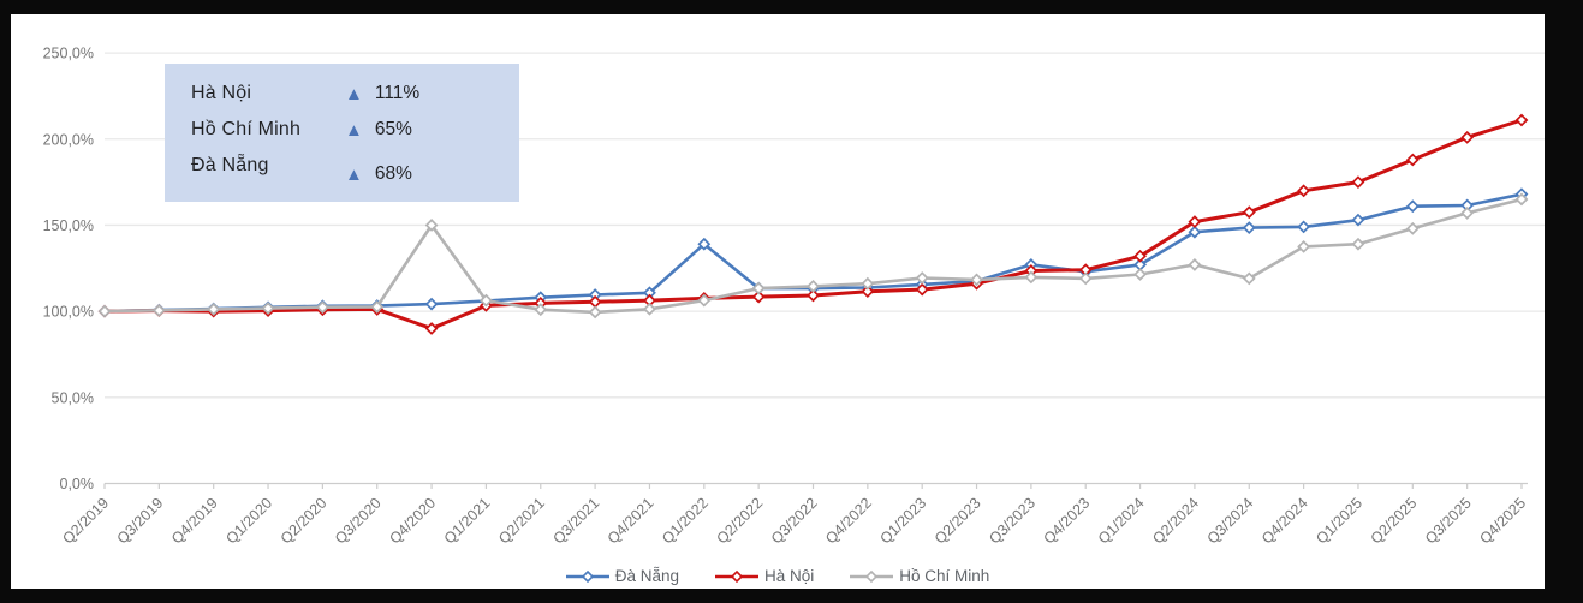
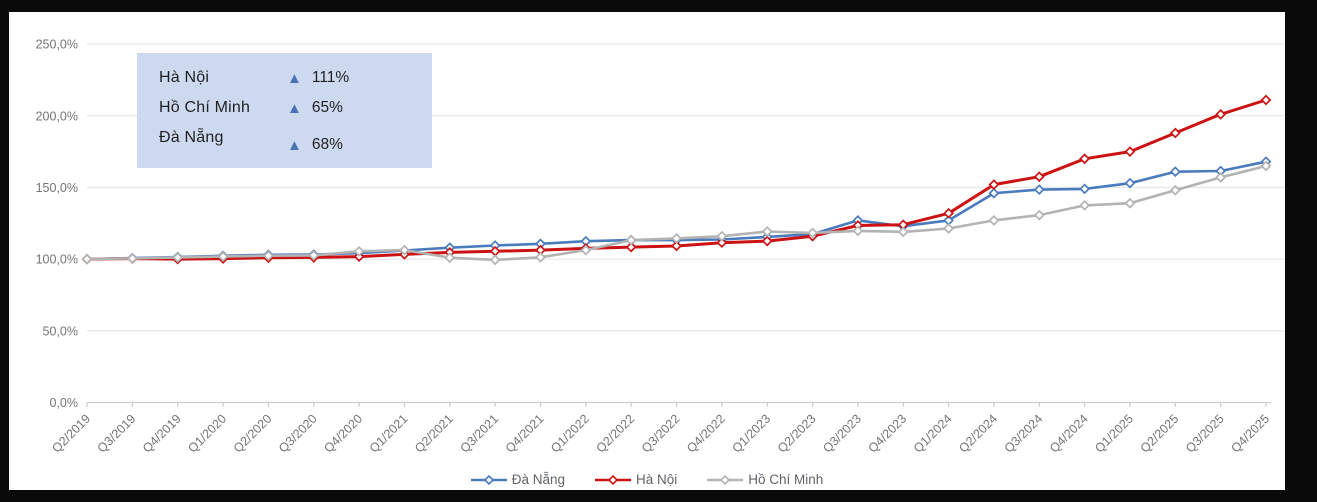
Hà Nội/Q4/2020: 90% -> 102%
Hồ Chí Minh/Q4/2020: 150% -> 106%
Đà Nẵng/Q1/2022: 139% -> 112%
Hồ Chí Minh/Q3/2024: 119% -> 131%
